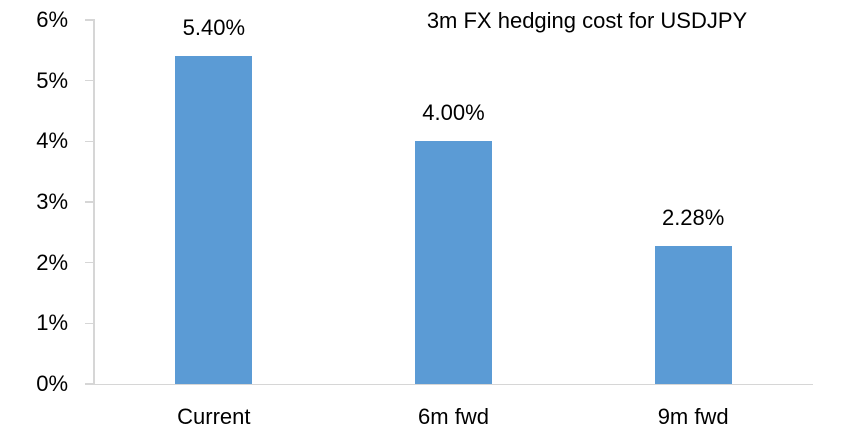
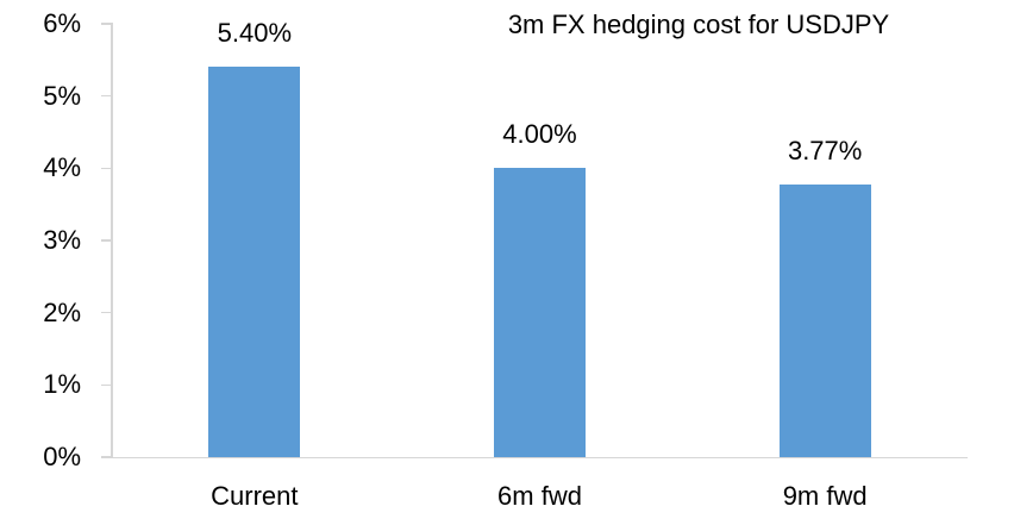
9m fwd: 2.28% -> 3.77%
